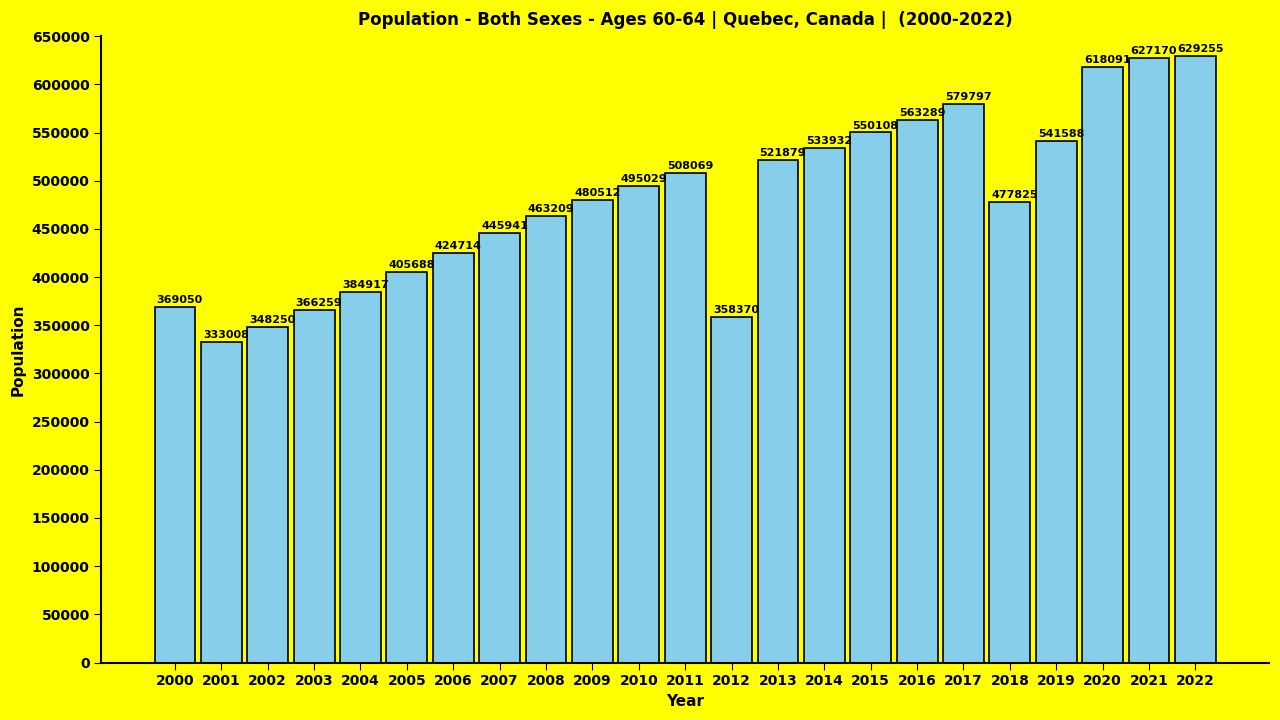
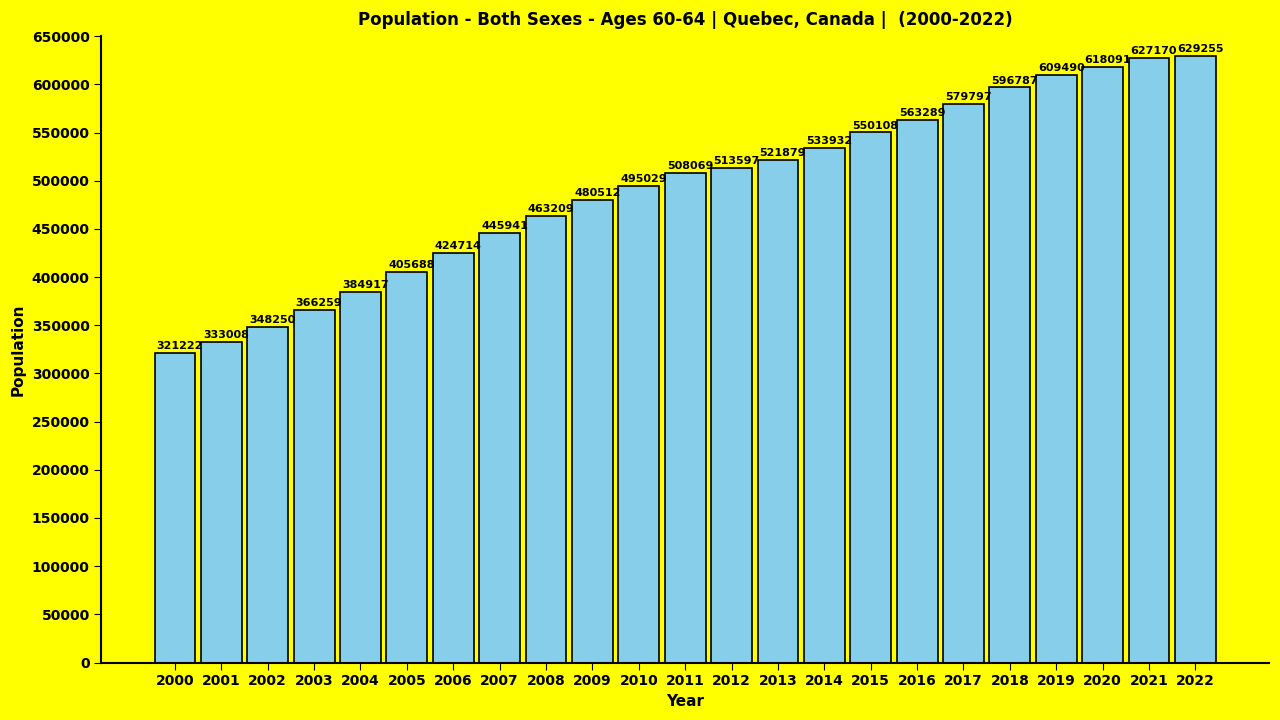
2000: 369050 -> 321222
2012: 358370 -> 513597
2018: 477825 -> 596787
2019: 541588 -> 609490
